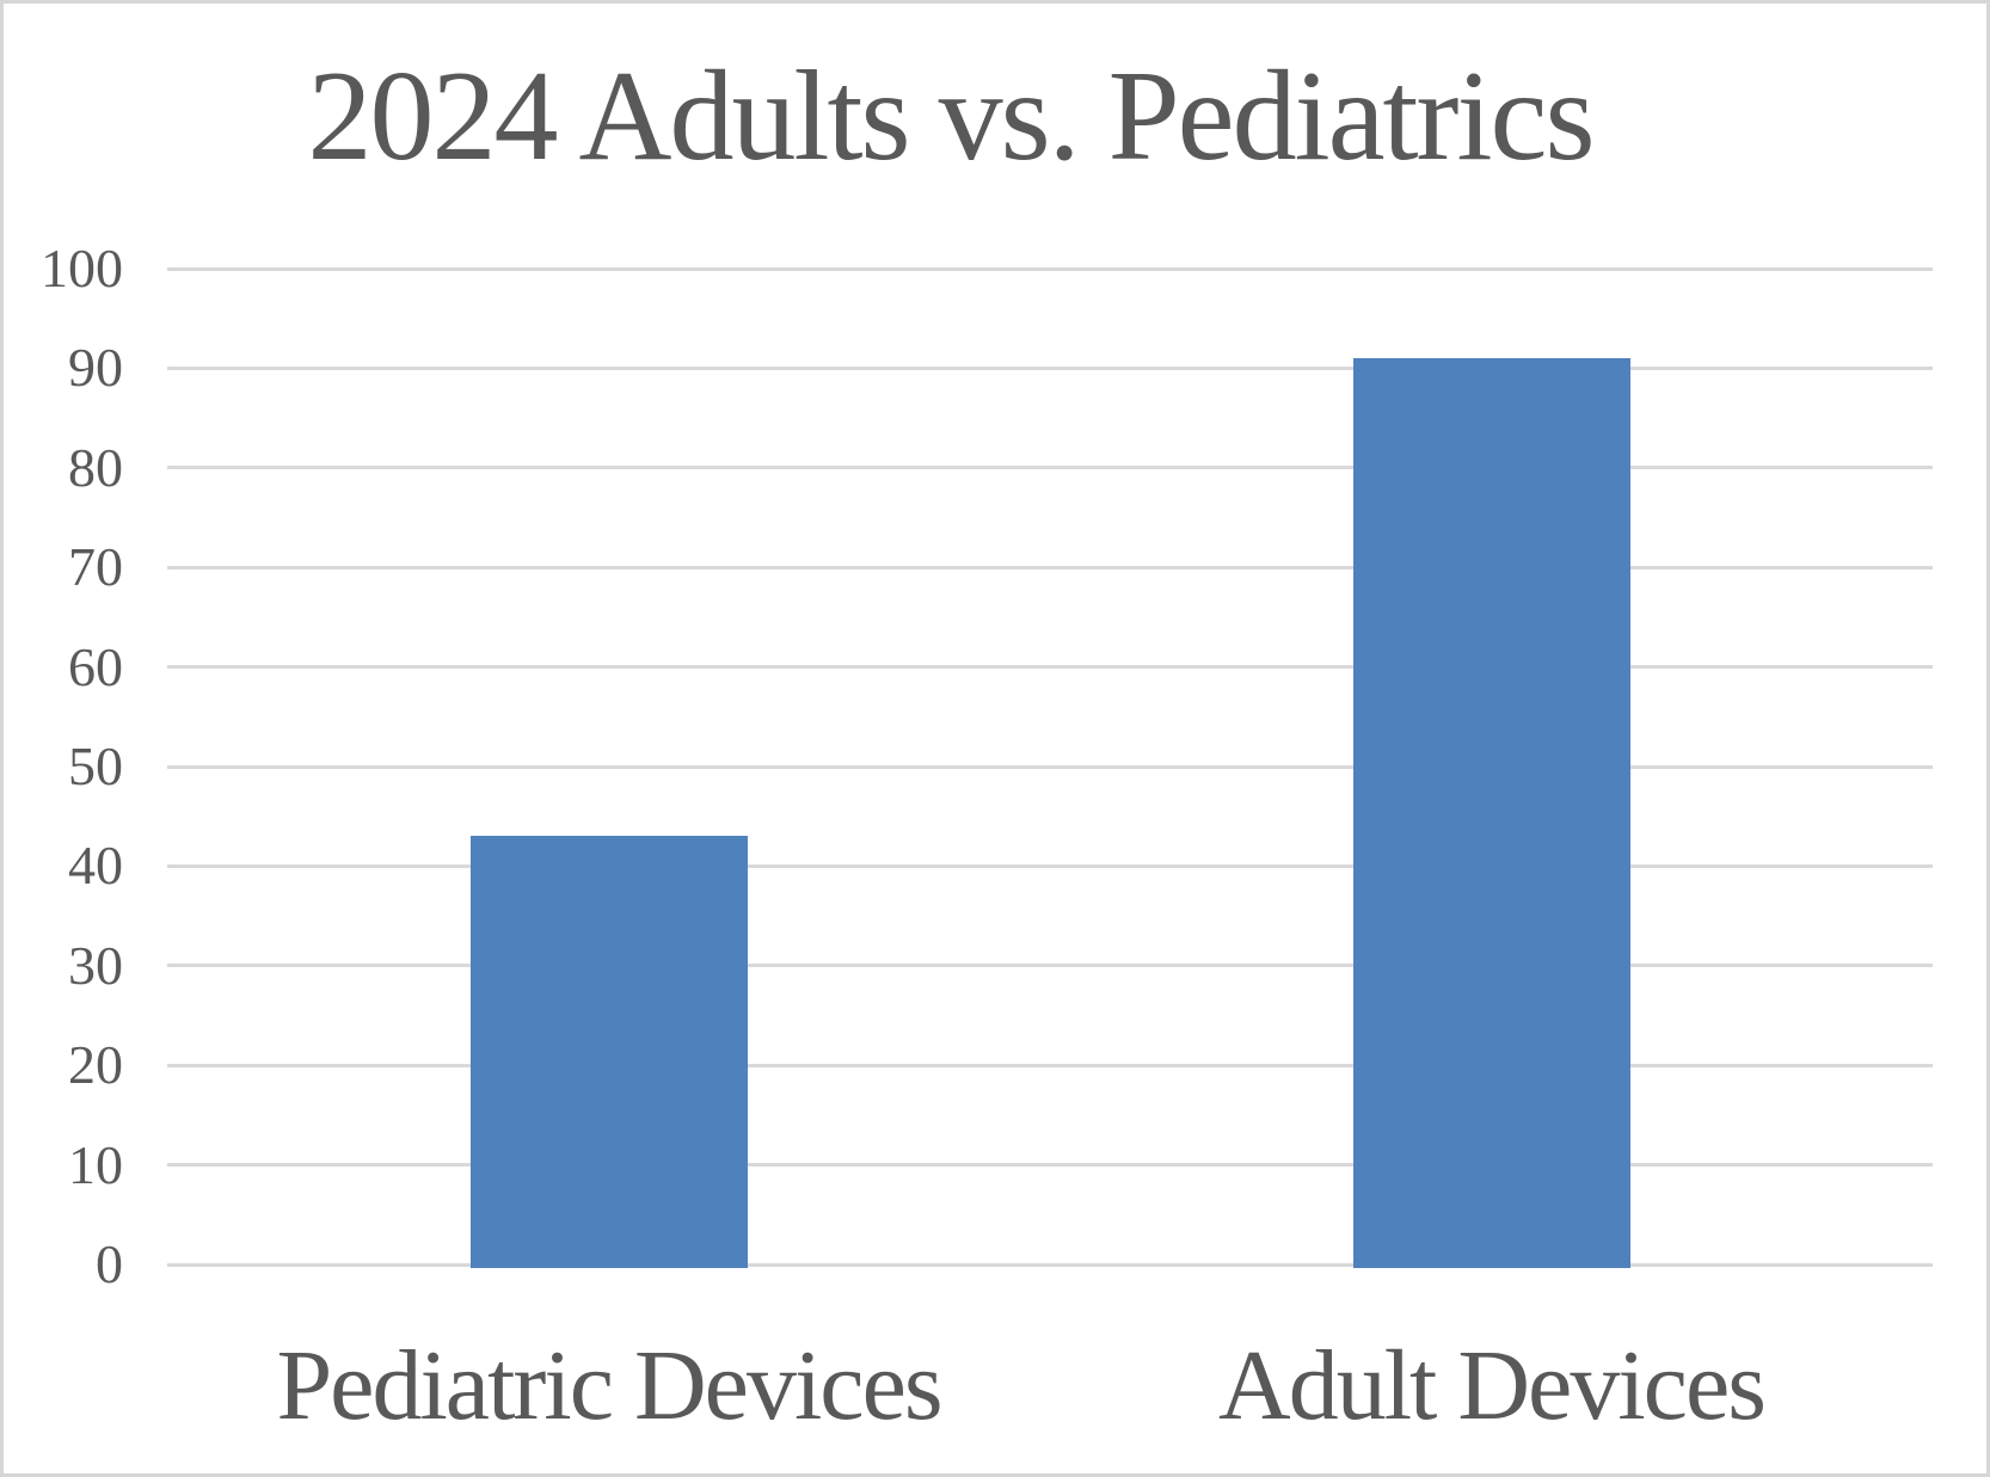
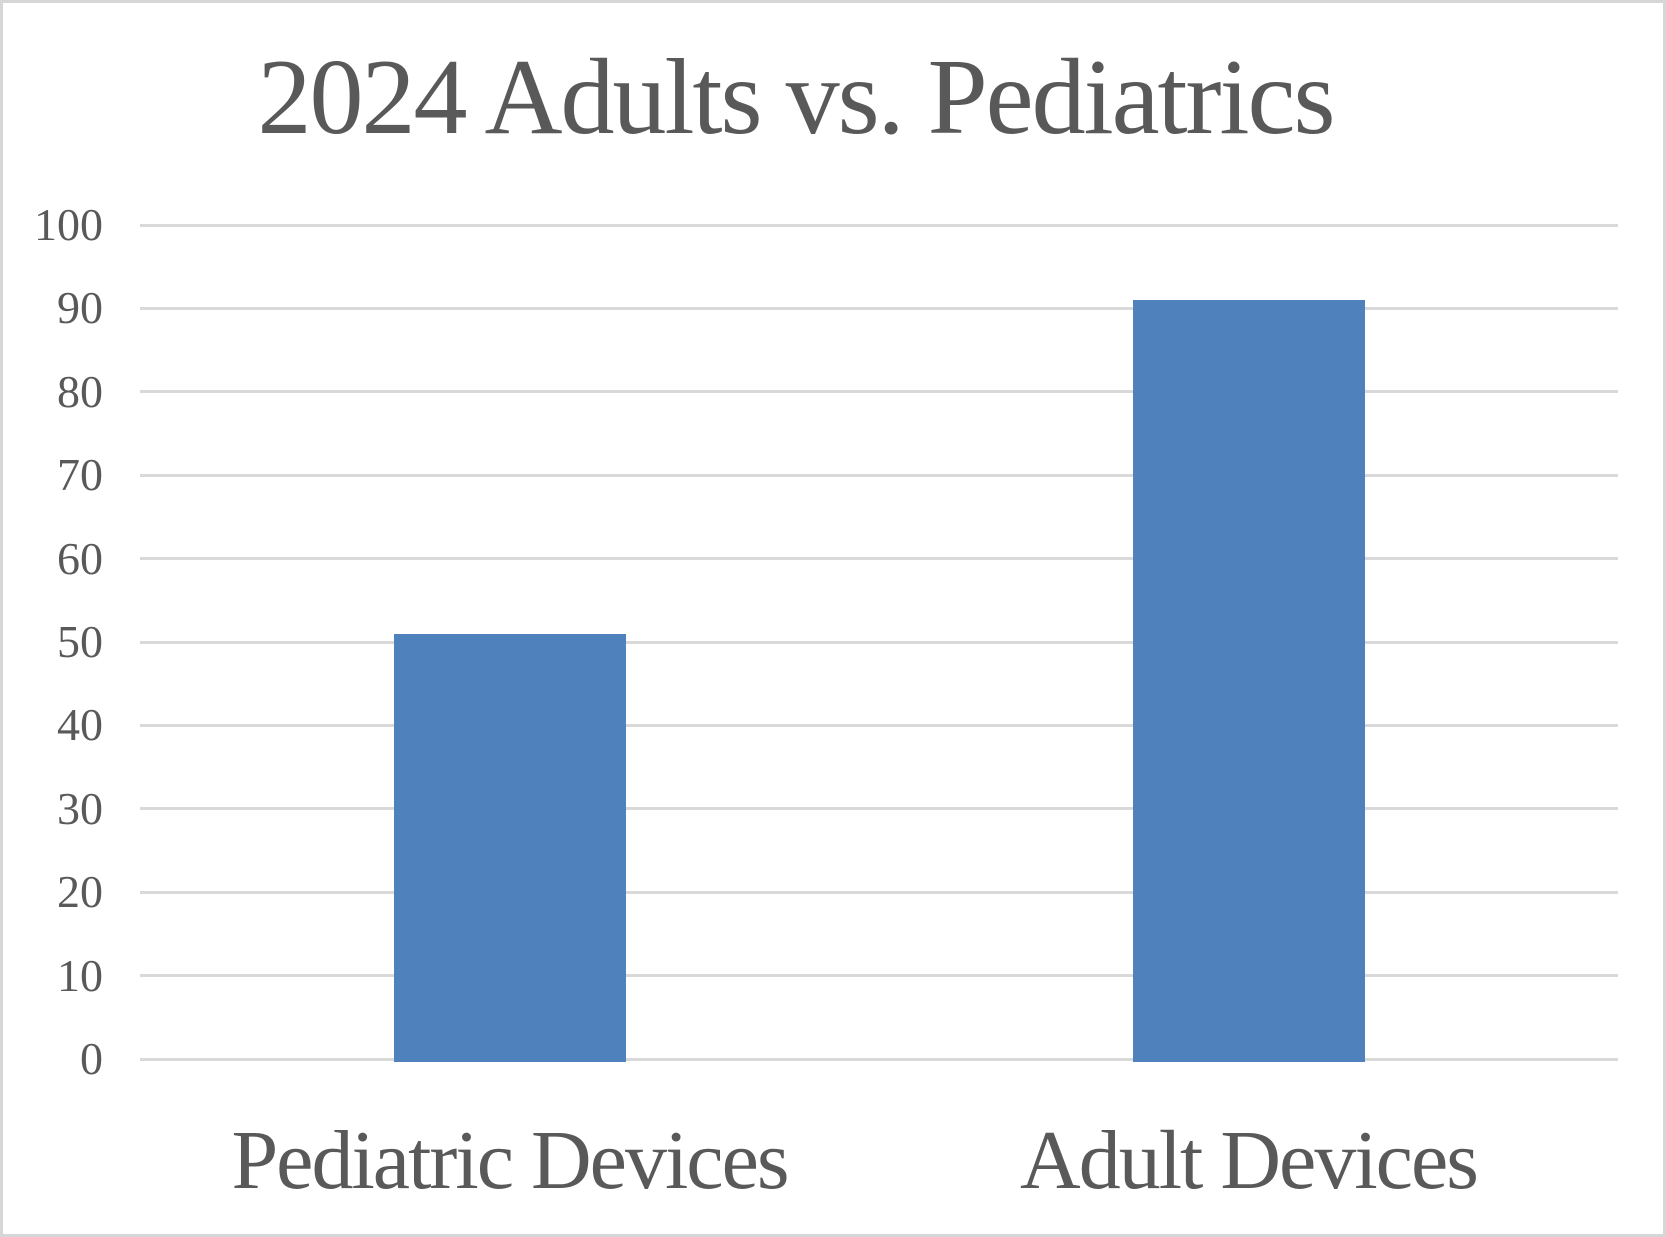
Pediatric Devices: 43 -> 51
